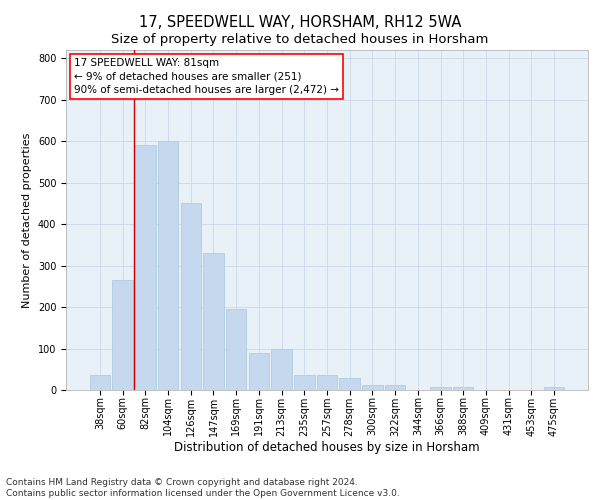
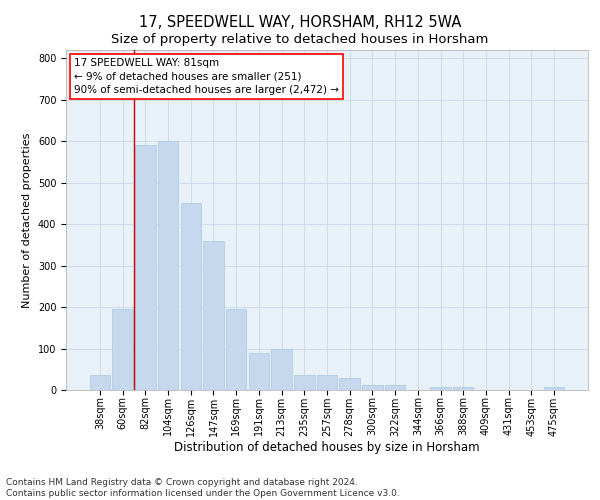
60sqm: 265 -> 195
147sqm: 330 -> 360
